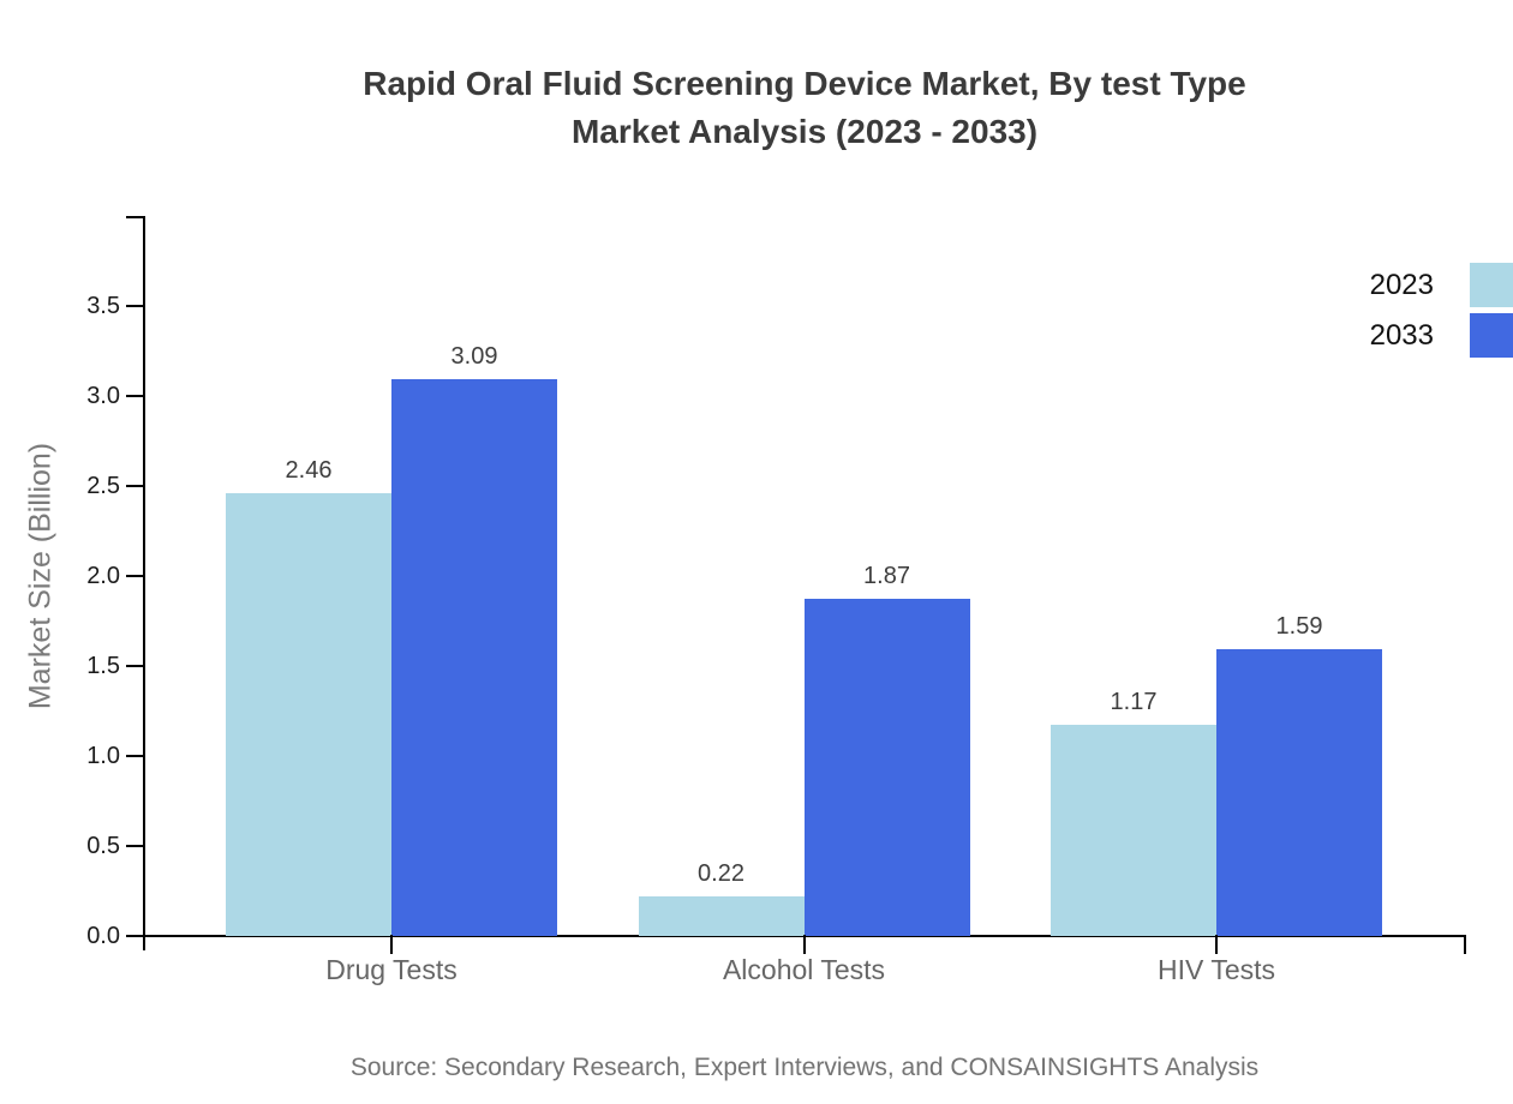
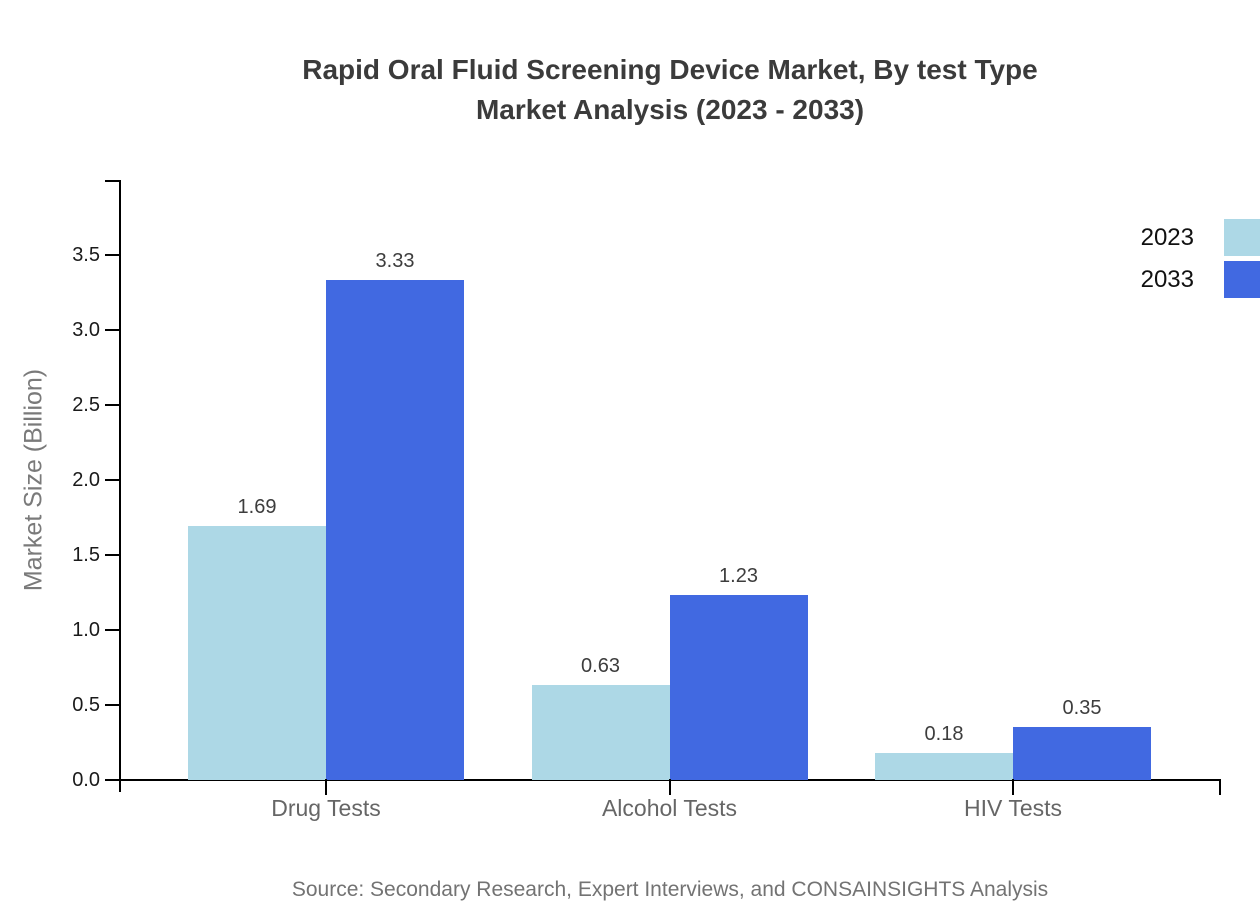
2023/Drug Tests: 2.46 -> 1.69
2033/Drug Tests: 3.09 -> 3.33
2023/Alcohol Tests: 0.22 -> 0.63
2033/Alcohol Tests: 1.87 -> 1.23
2023/HIV Tests: 1.17 -> 0.18
2033/HIV Tests: 1.59 -> 0.35
